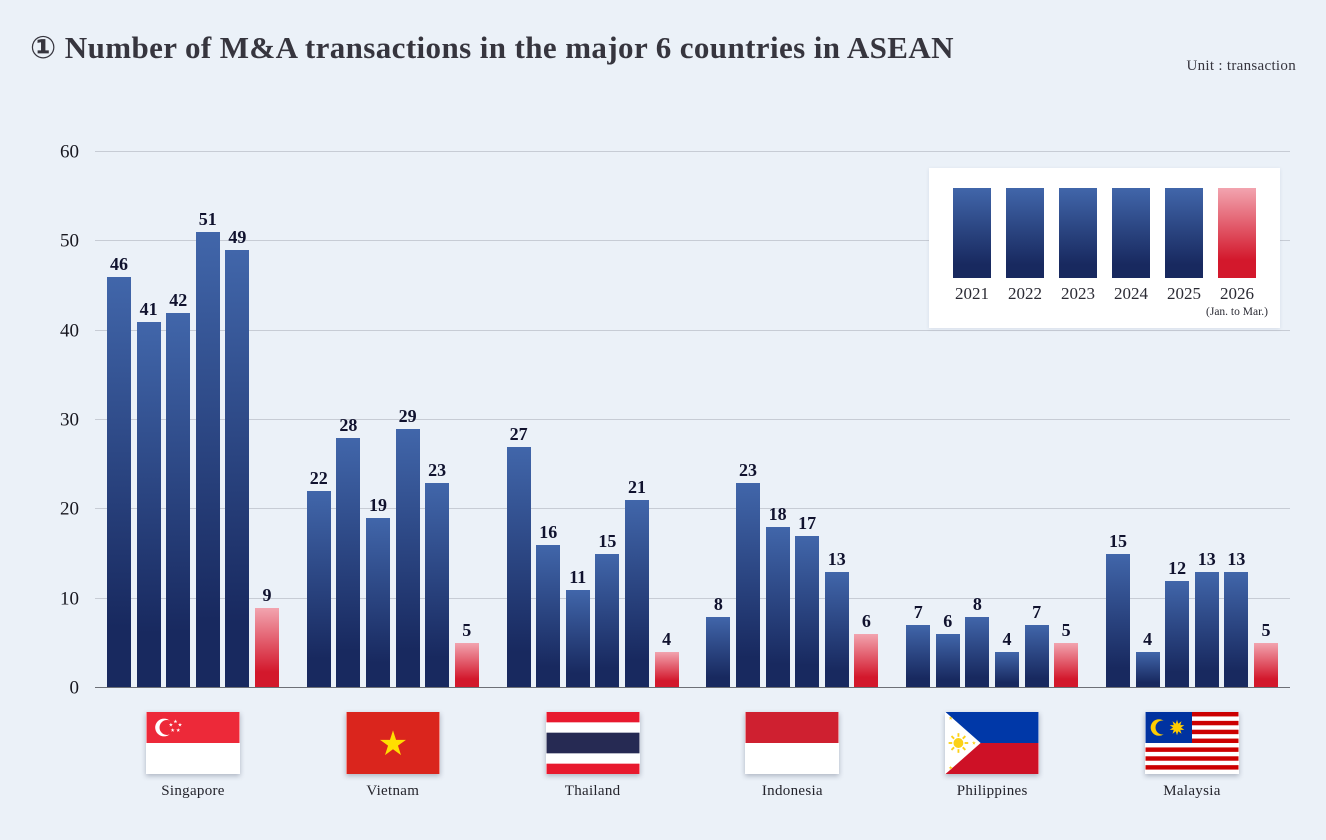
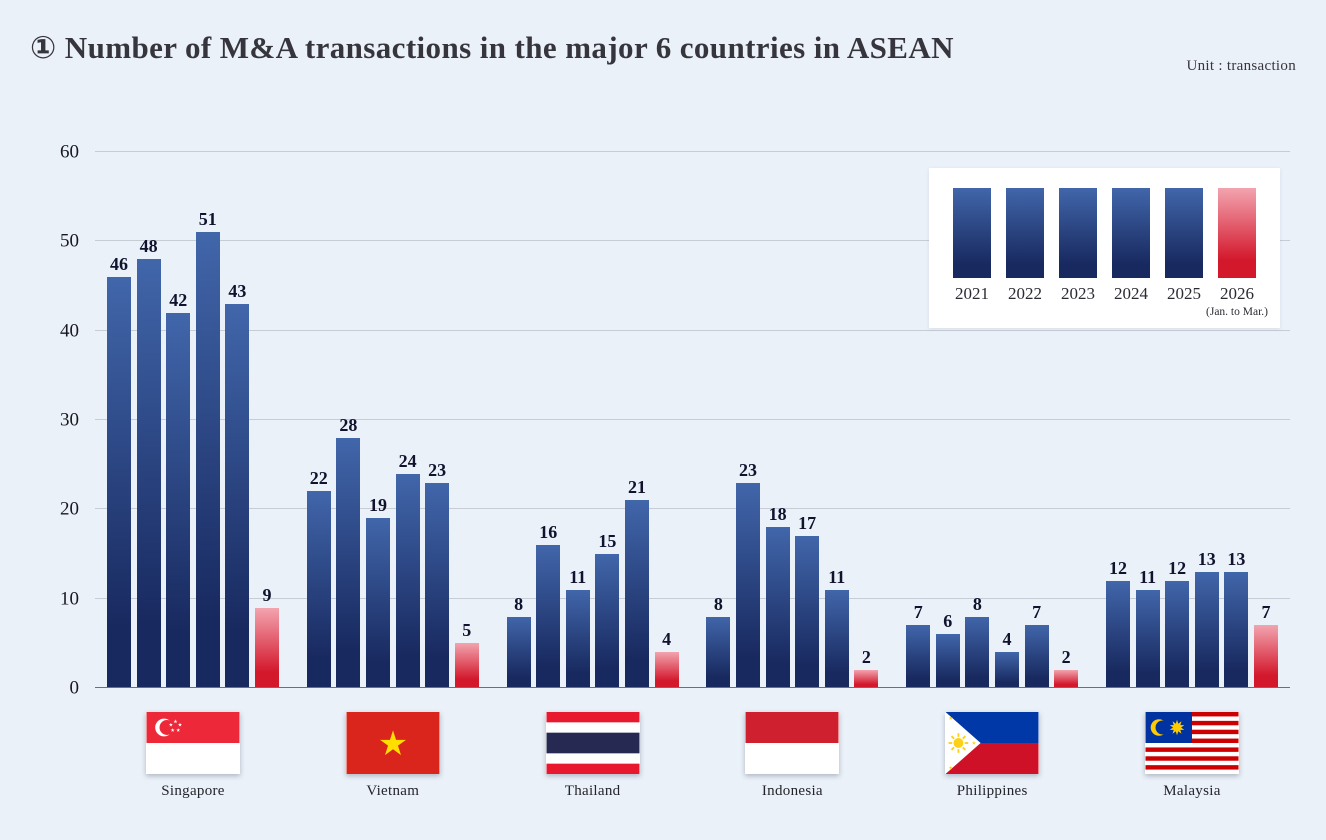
2022/Singapore: 41 -> 48
2025/Singapore: 49 -> 43
2024/Vietnam: 29 -> 24
2021/Thailand: 27 -> 8
2025/Indonesia: 13 -> 11
2026/Indonesia: 6 -> 2
2026/Philippines: 5 -> 2
2021/Malaysia: 15 -> 12
2022/Malaysia: 4 -> 11
2026/Malaysia: 5 -> 7
